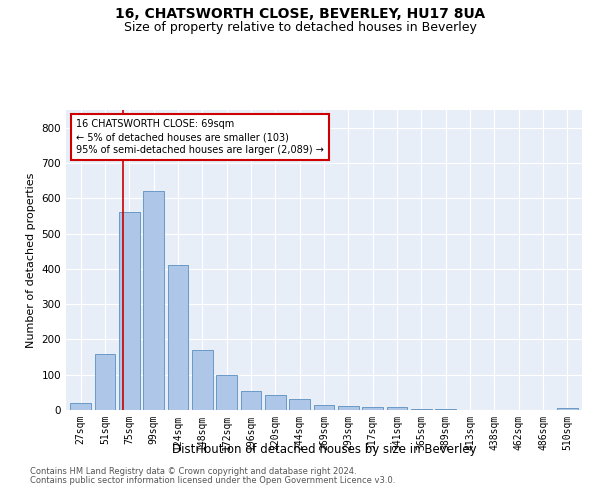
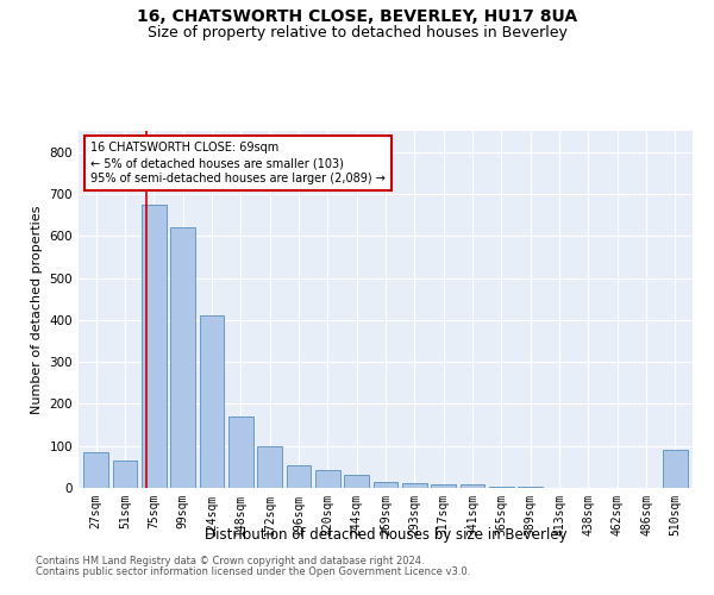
27sqm: 20 -> 85
51sqm: 160 -> 65
75sqm: 560 -> 675
510sqm: 6 -> 90
